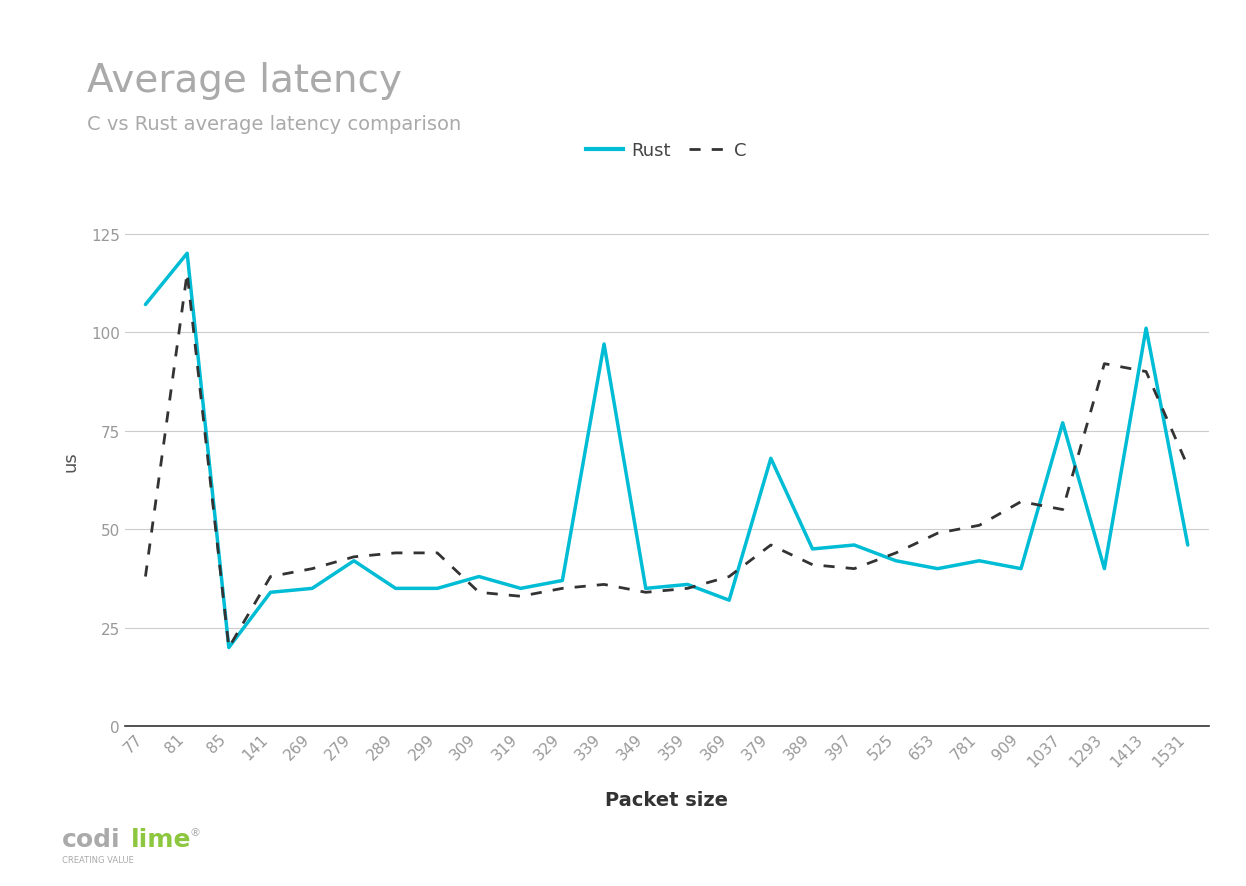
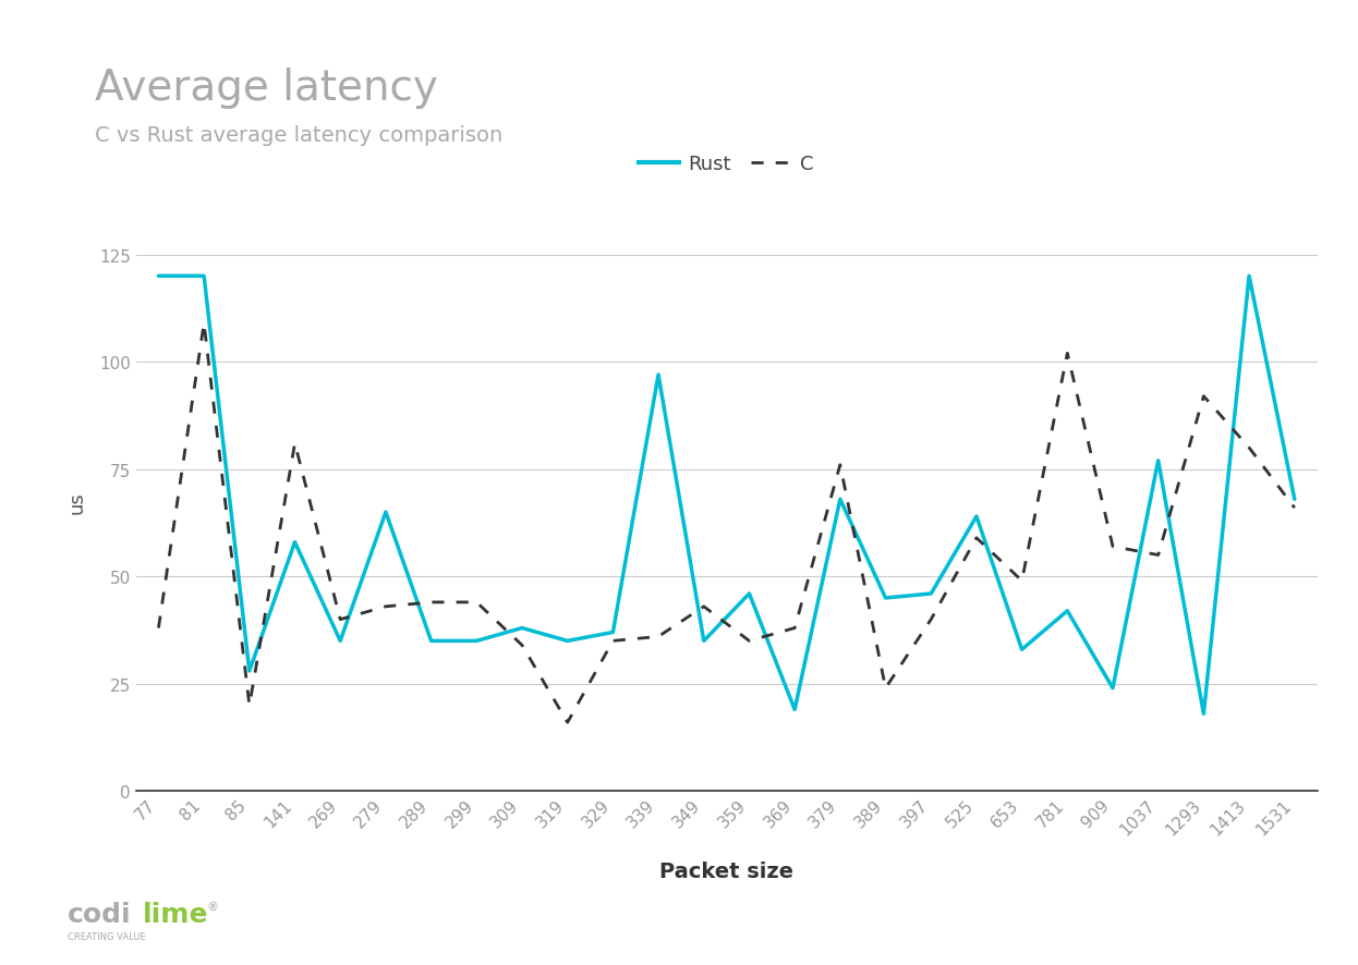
Rust/77: 107 -> 120
C/81: 115 -> 109
Rust/85: 20 -> 28
Rust/141: 34 -> 58
C/141: 38 -> 81
Rust/279: 42 -> 65
C/319: 33 -> 16
C/349: 34 -> 43
Rust/359: 36 -> 46
Rust/369: 32 -> 19
C/379: 46 -> 76
C/389: 41 -> 24
Rust/525: 42 -> 64
C/525: 44 -> 59
Rust/653: 40 -> 33
C/781: 51 -> 102
Rust/909: 40 -> 24
Rust/1293: 40 -> 18
Rust/1413: 101 -> 120
C/1413: 90 -> 80
Rust/1531: 46 -> 68
